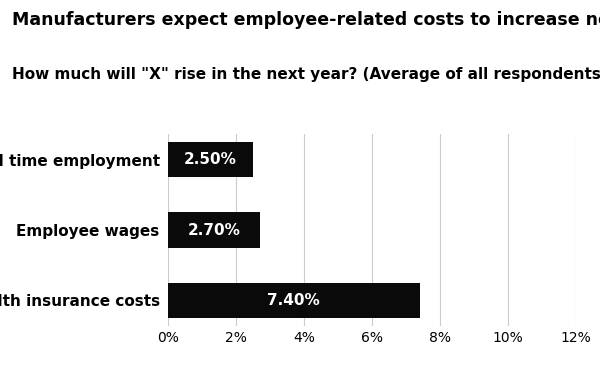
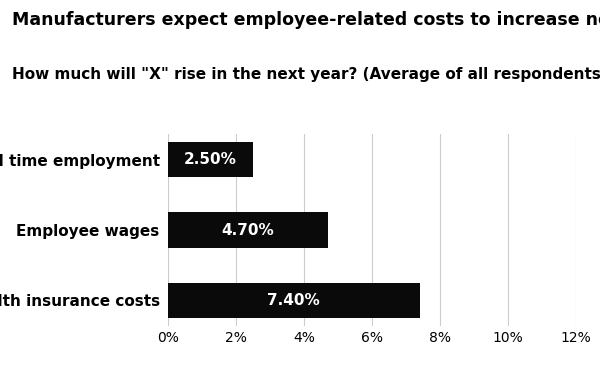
Employee wages: 2.70% -> 4.70%
